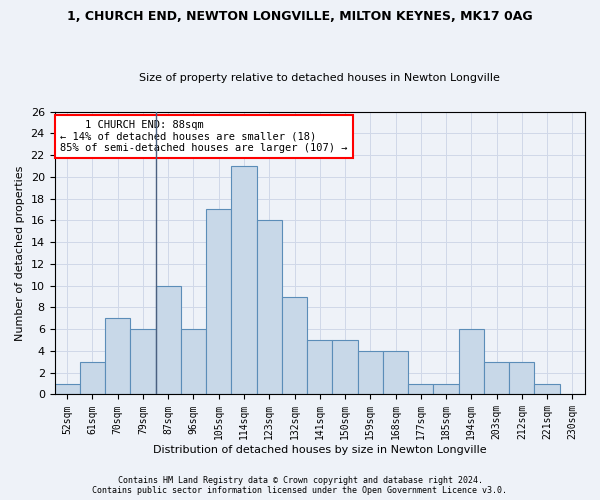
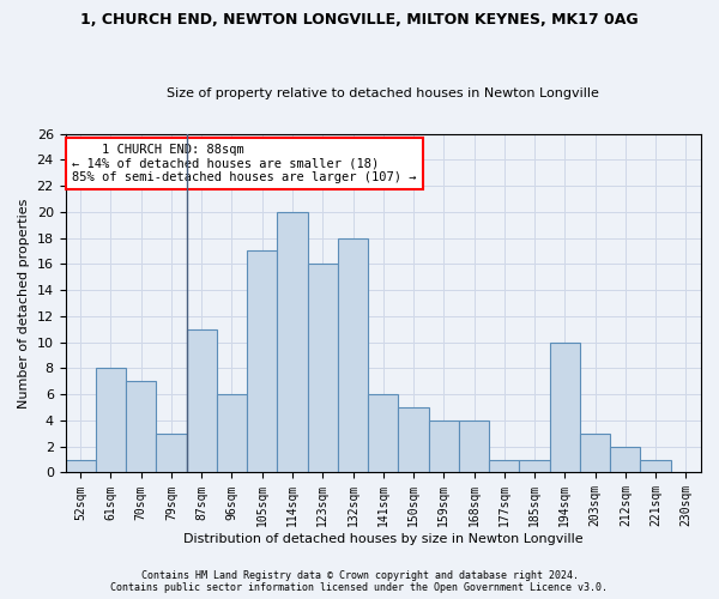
61sqm: 3 -> 8
79sqm: 6 -> 3
87sqm: 10 -> 11
114sqm: 21 -> 20
132sqm: 9 -> 18
141sqm: 5 -> 6
194sqm: 6 -> 10
212sqm: 3 -> 2
